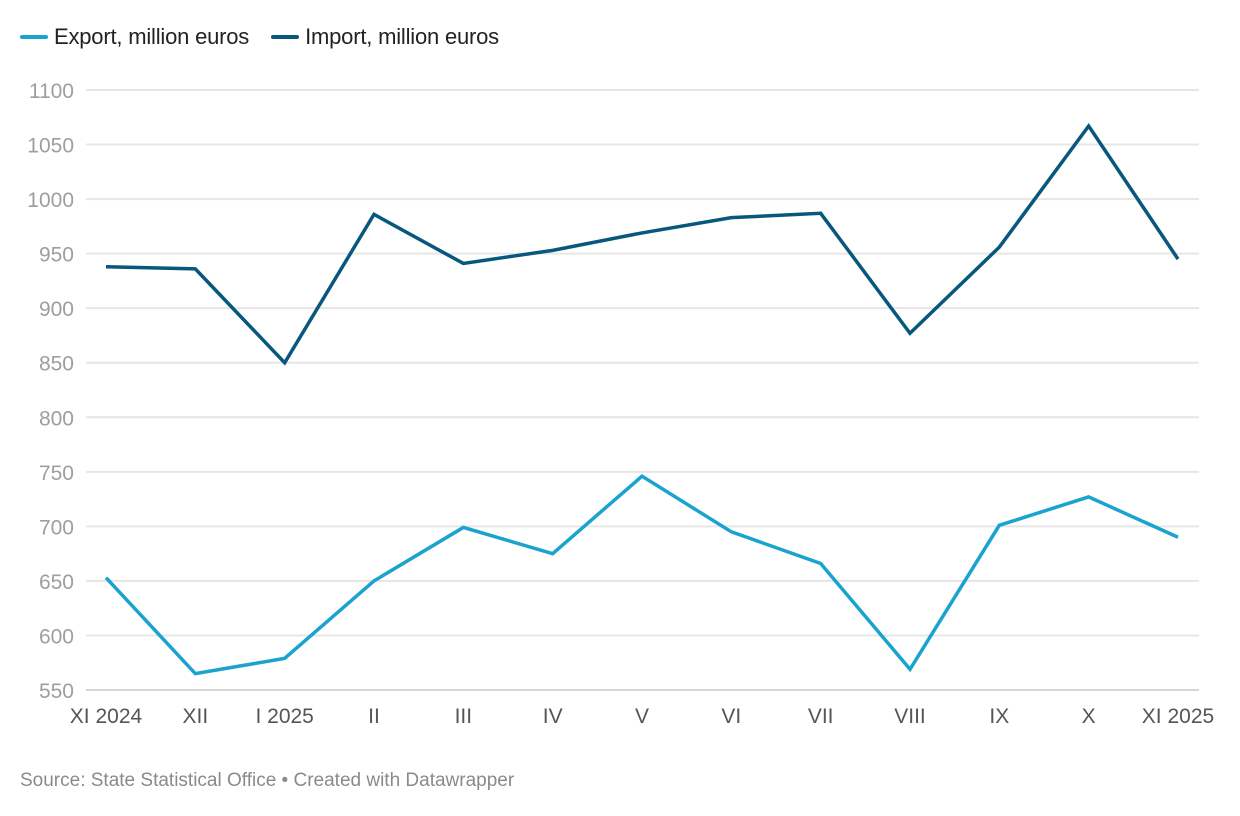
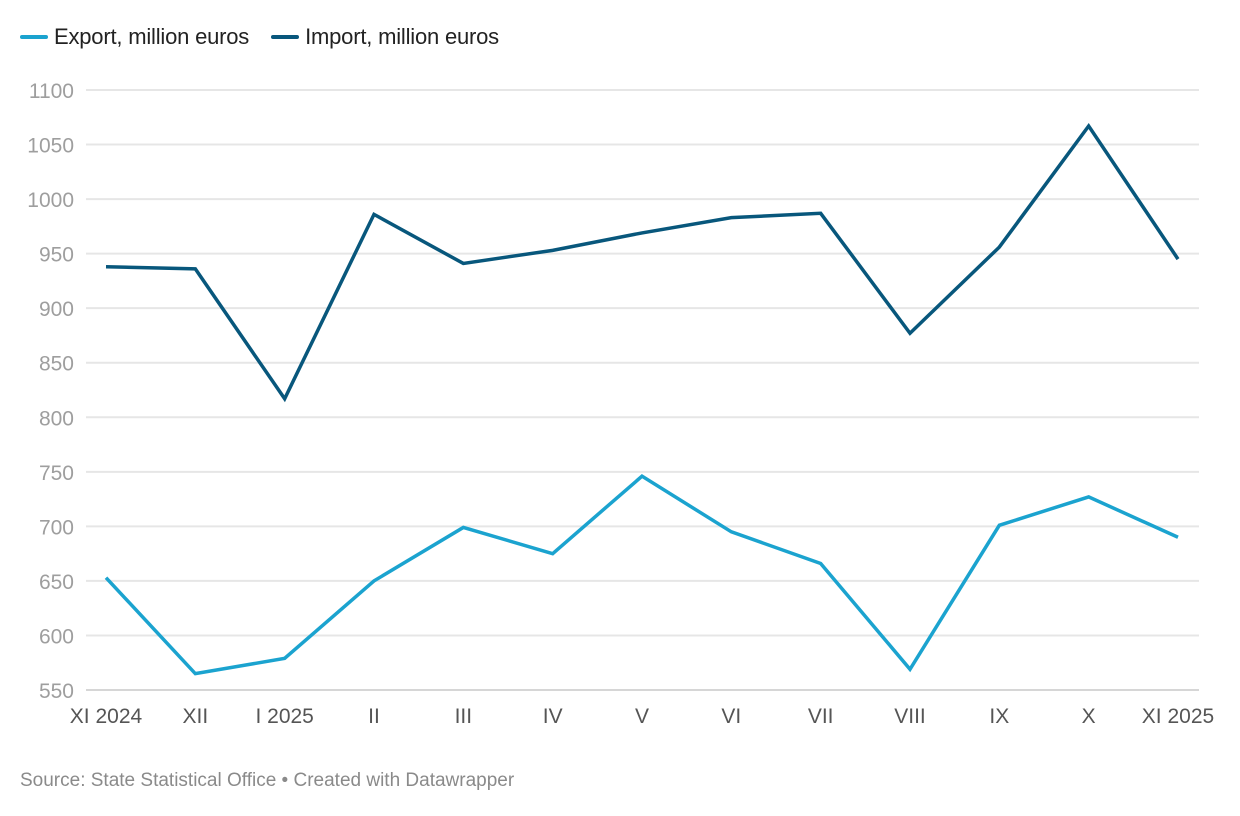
Import, million euros/I 2025: 850 -> 817
